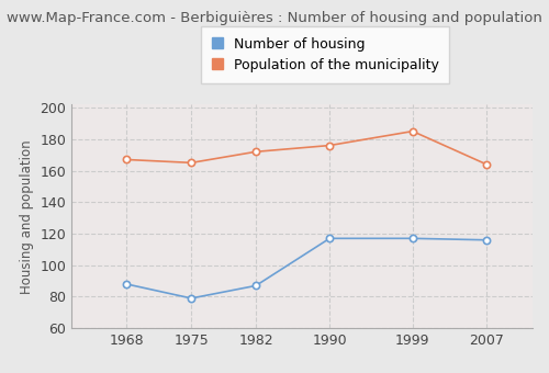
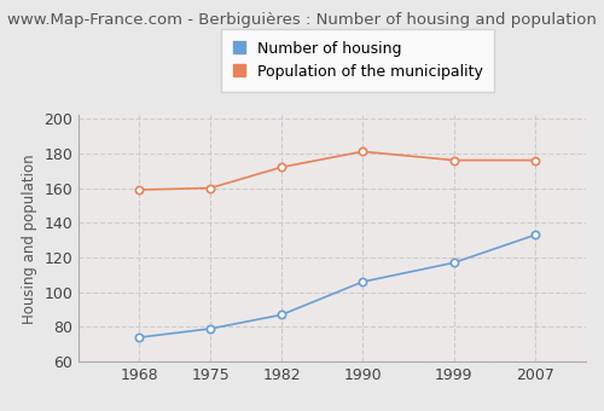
Number of housing/1968: 88 -> 74
Population of the municipality/1968: 167 -> 159
Population of the municipality/1975: 165 -> 160
Number of housing/1990: 117 -> 106
Population of the municipality/1990: 176 -> 181
Population of the municipality/1999: 185 -> 176
Number of housing/2007: 116 -> 133
Population of the municipality/2007: 164 -> 176
